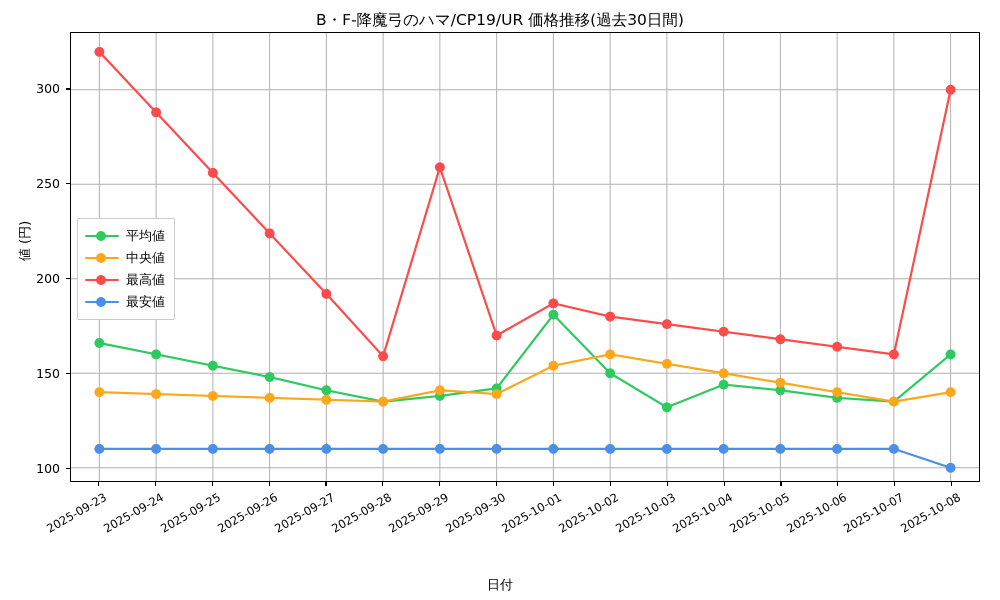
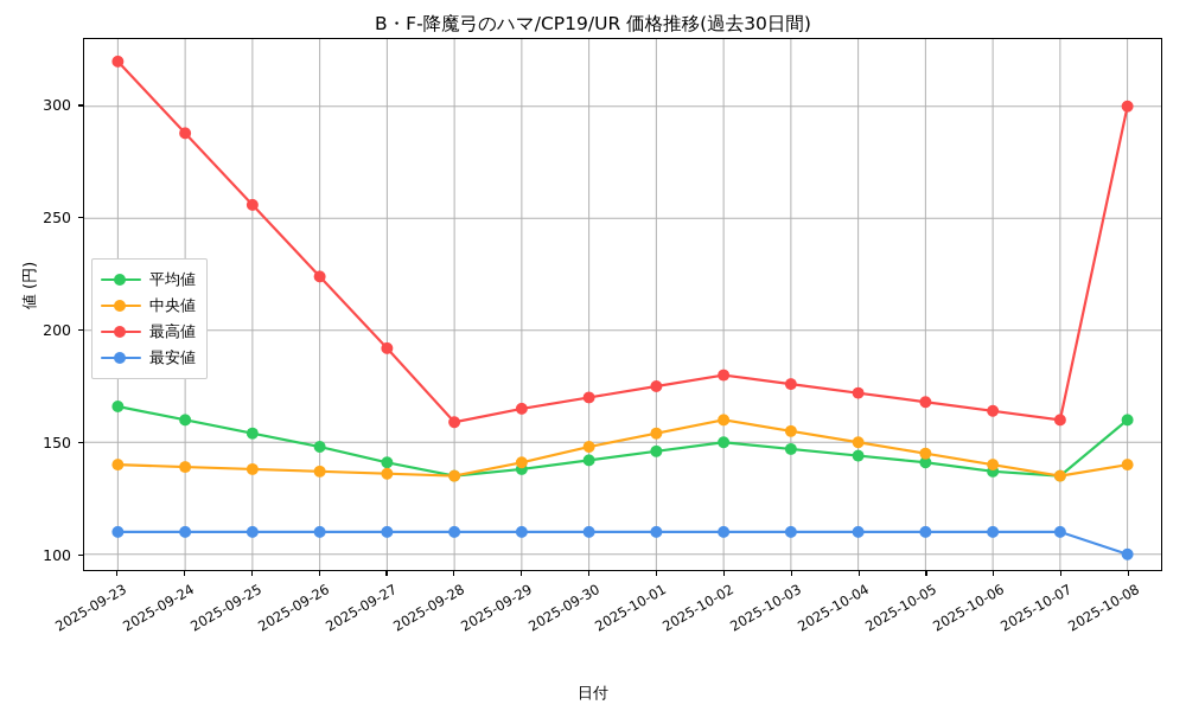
最高値/2025-09-29: 259 -> 165
中央値/2025-09-30: 139 -> 148
平均値/2025-10-01: 181 -> 146
最高値/2025-10-01: 187 -> 175
平均値/2025-10-03: 132 -> 147
